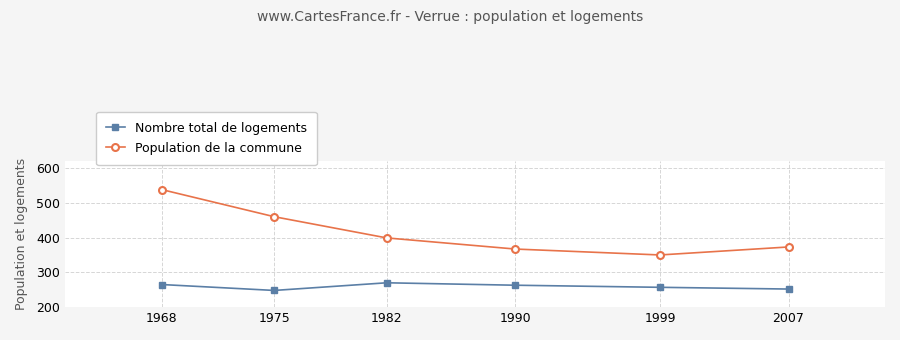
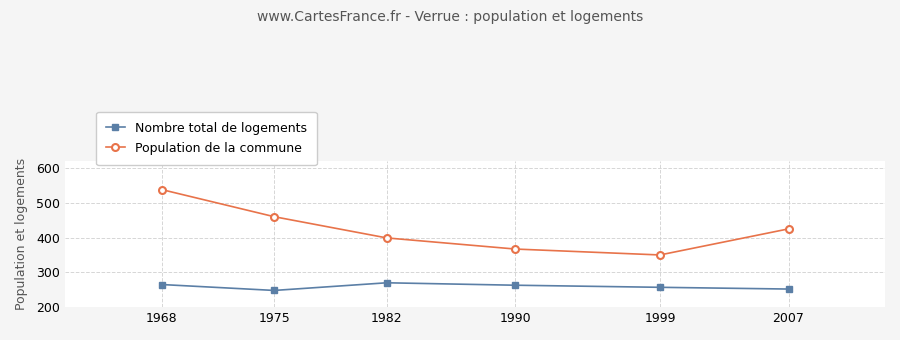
Population de la commune/2007: 373 -> 425
